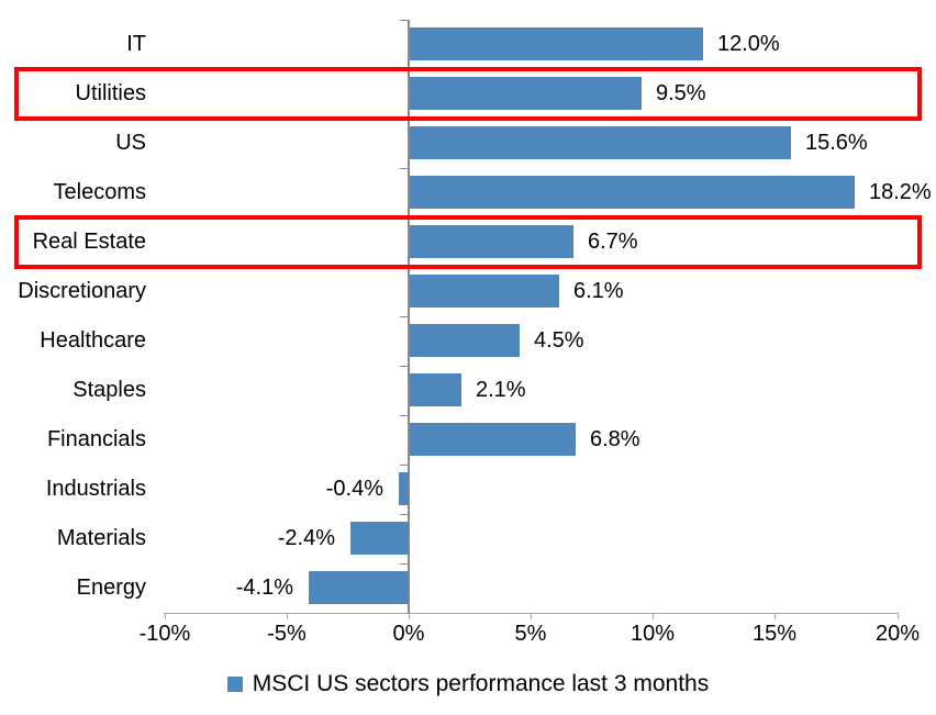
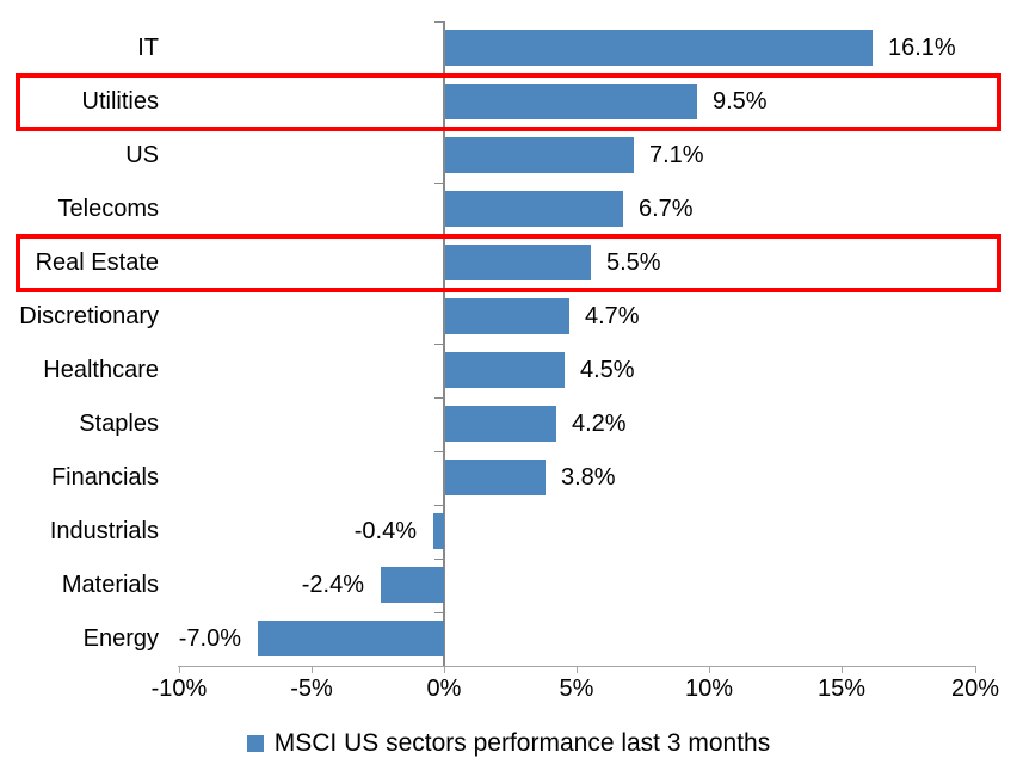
IT: 12.0% -> 16.1%
US: 15.6% -> 7.1%
Telecoms: 18.2% -> 6.7%
Real Estate: 6.7% -> 5.5%
Discretionary: 6.1% -> 4.7%
Staples: 2.1% -> 4.2%
Financials: 6.8% -> 3.8%
Energy: -4.1% -> -7.0%
